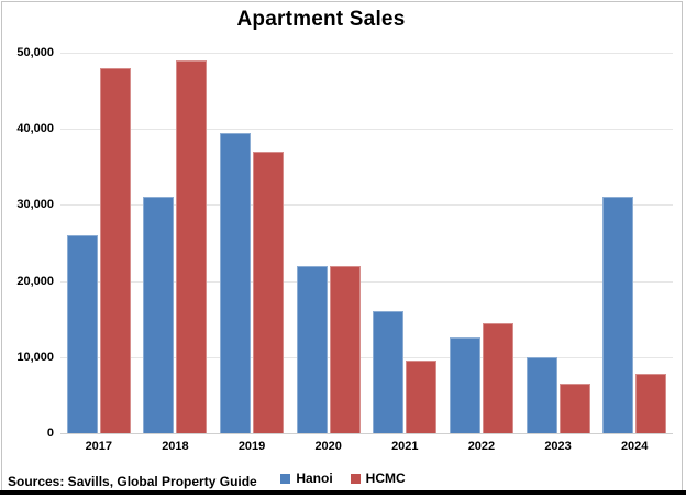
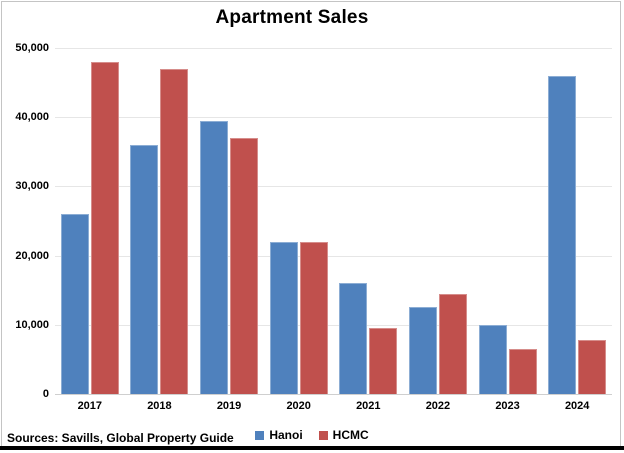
Hanoi/2018: 31000 -> 36000
HCMC/2018: 49000 -> 47000
Hanoi/2024: 31000 -> 46000
